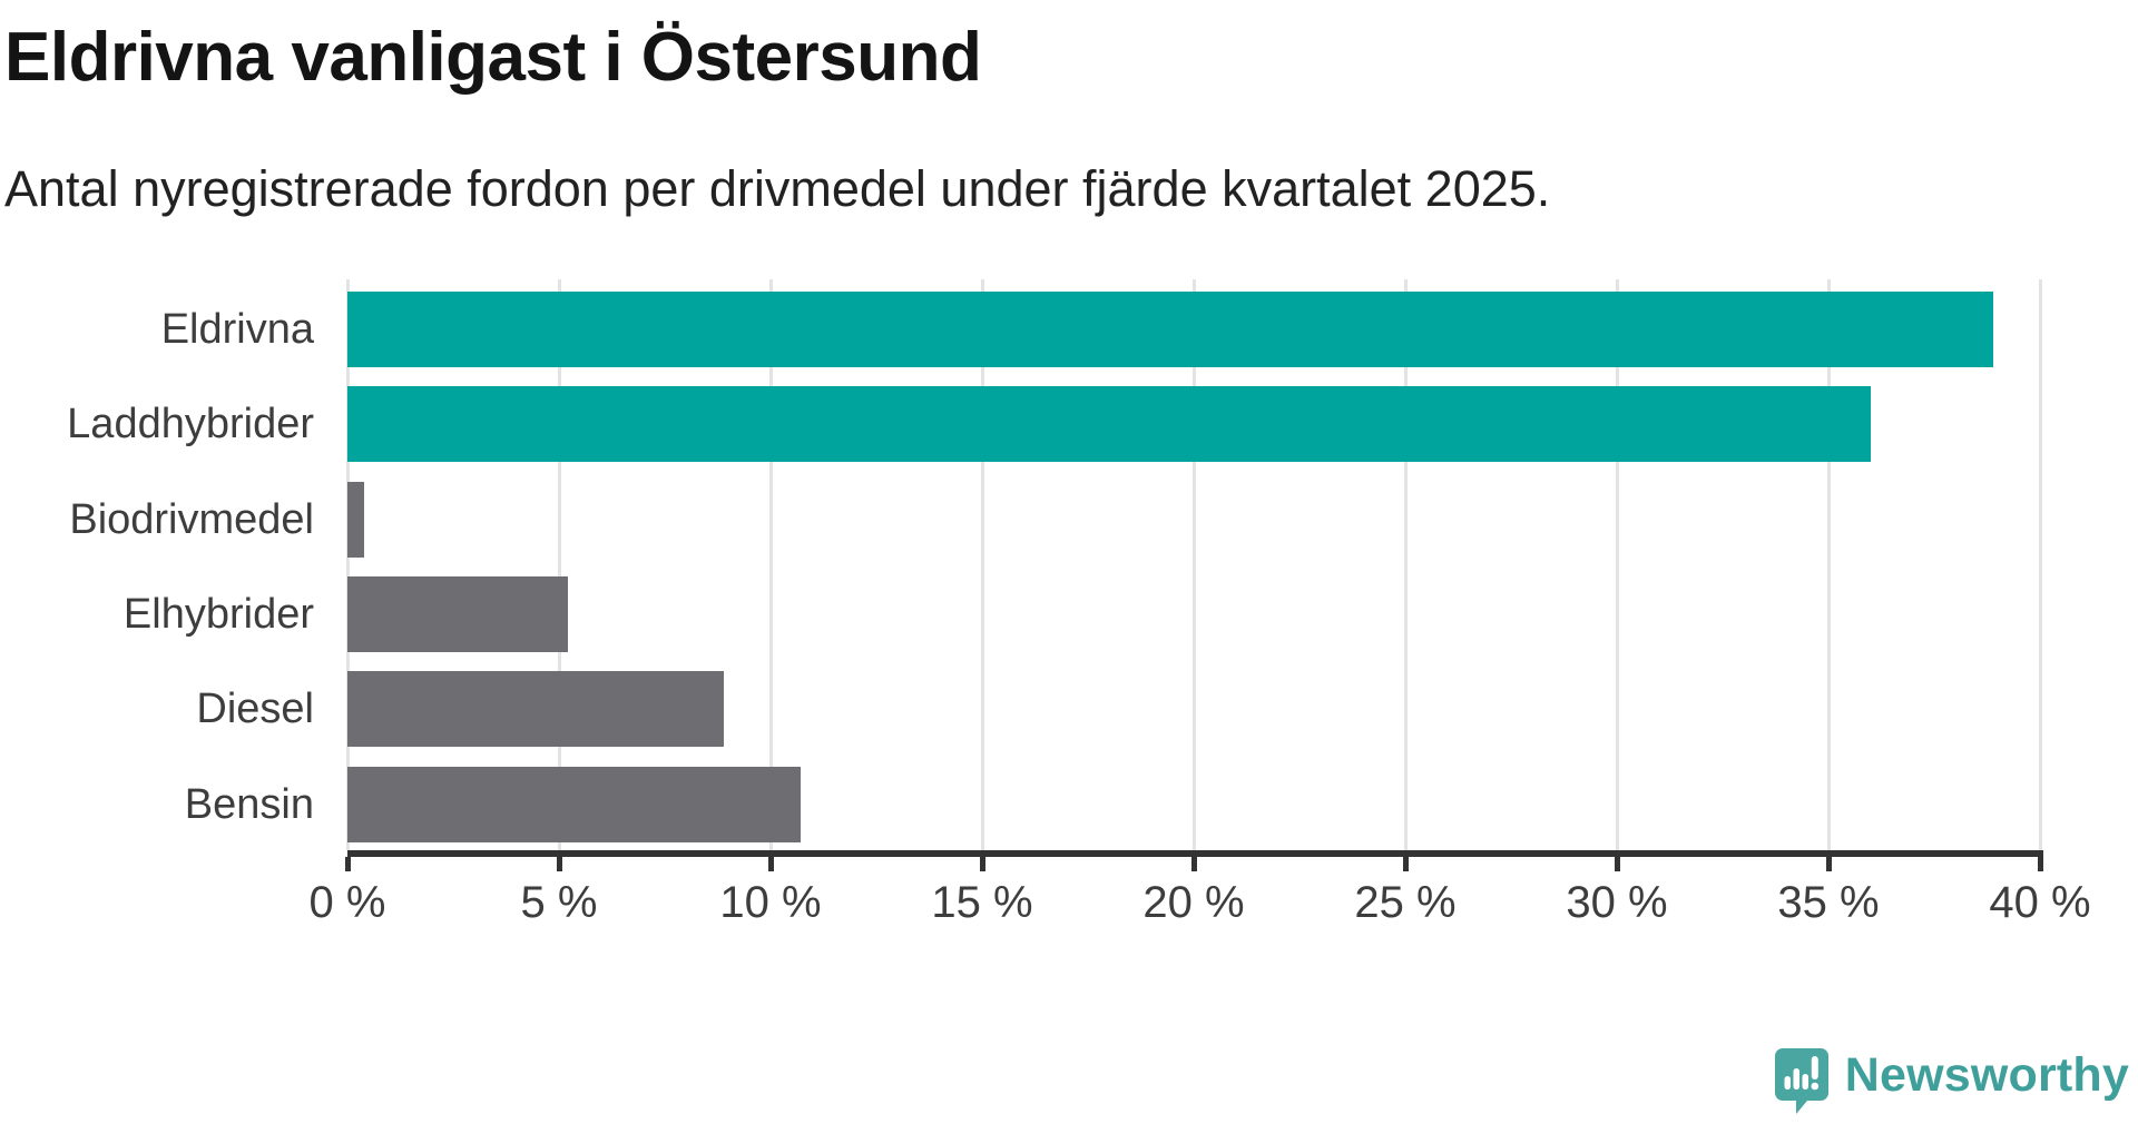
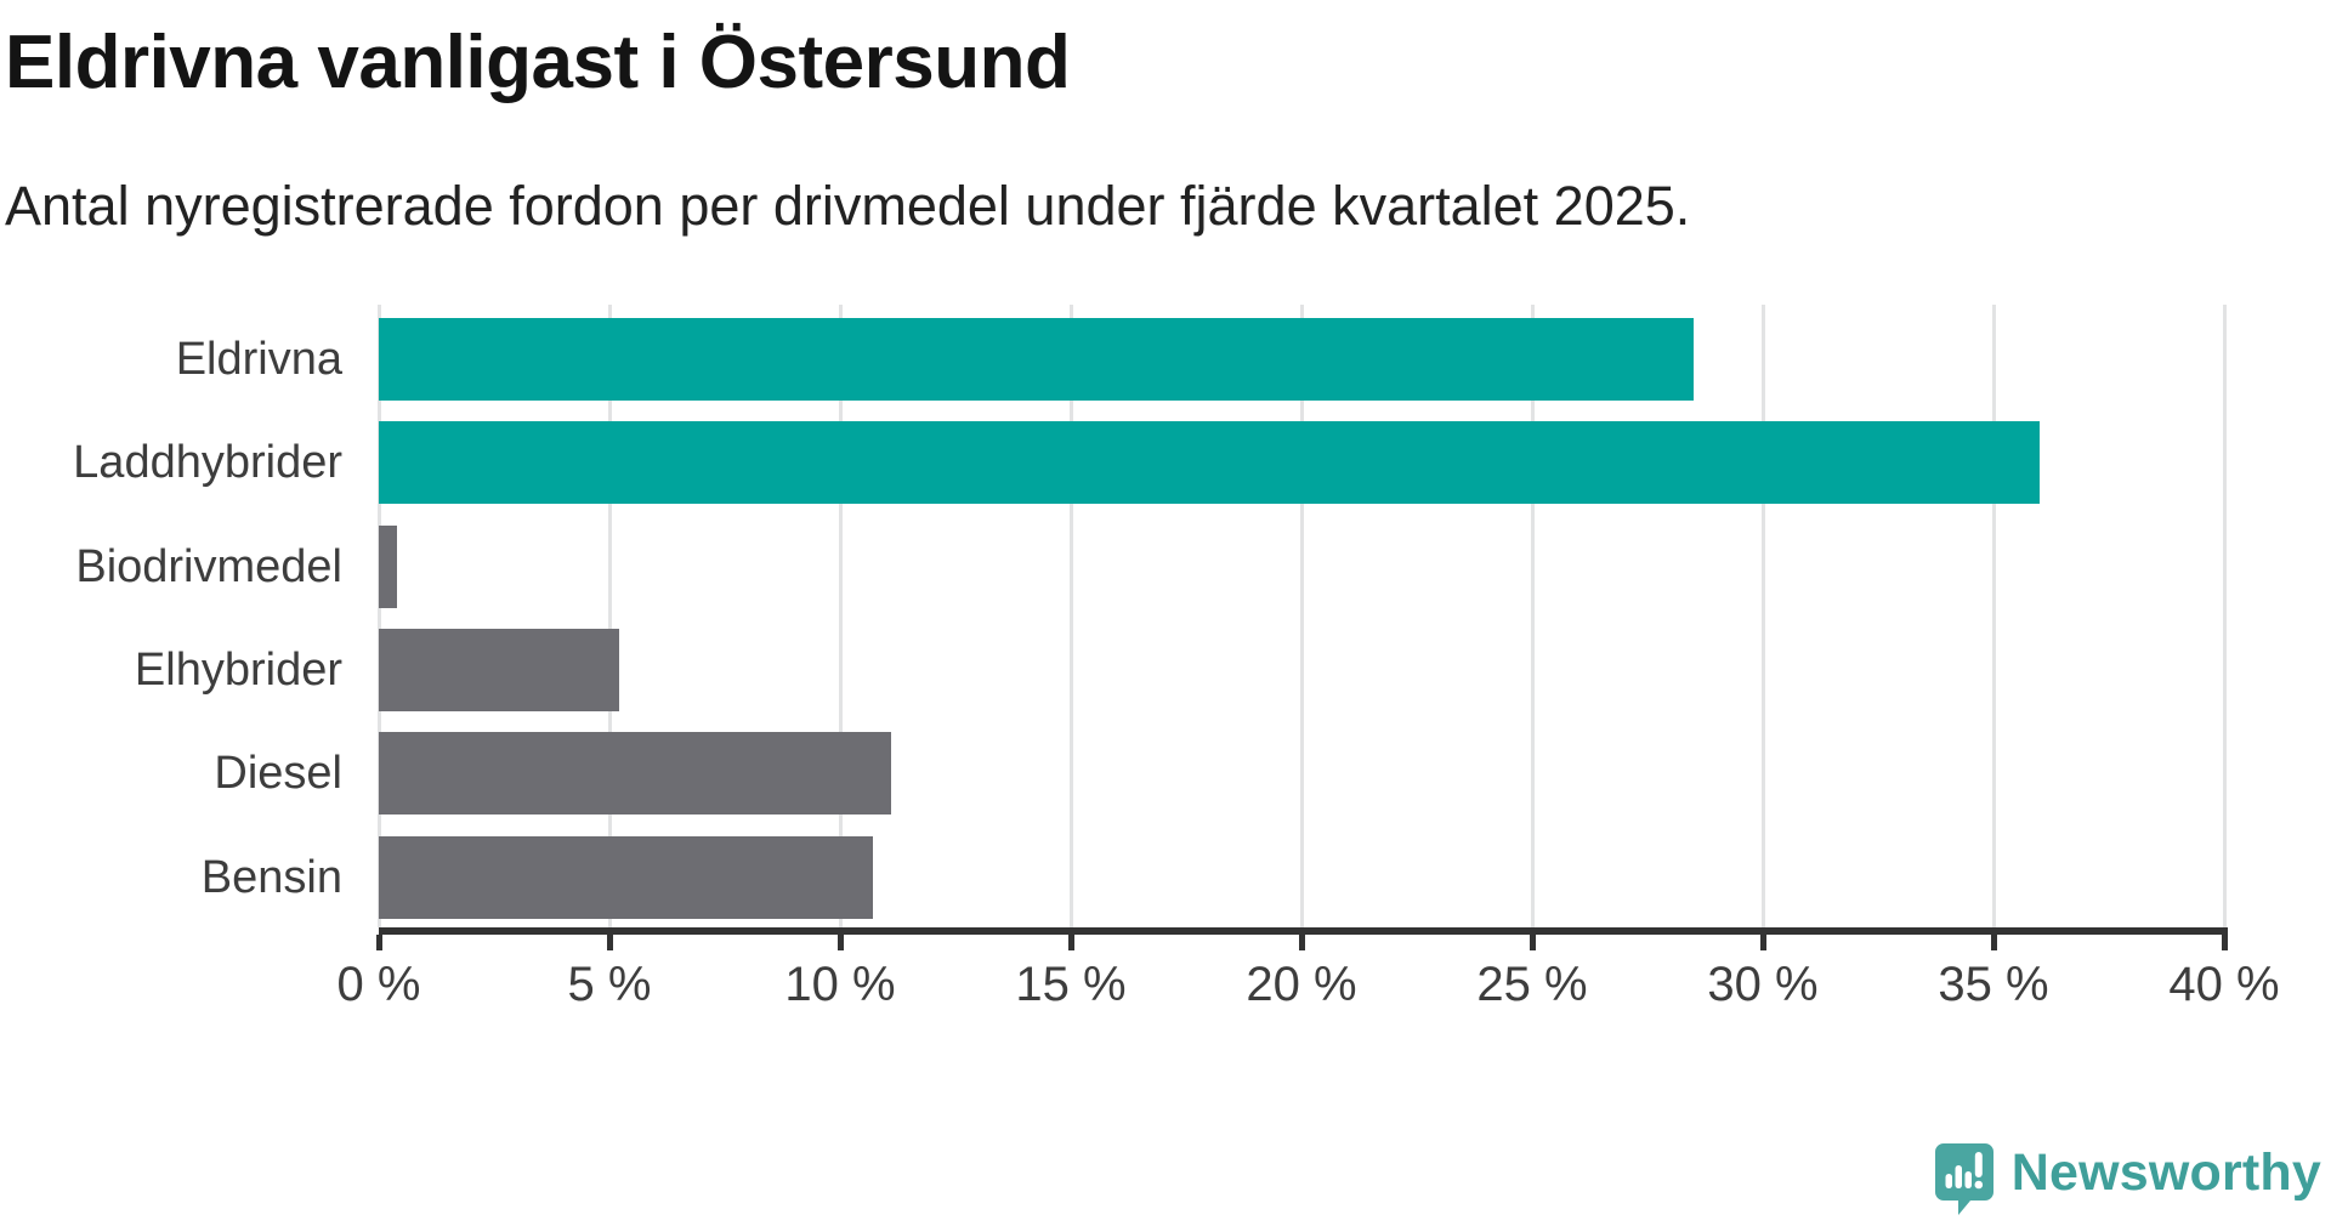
Eldrivna: 38.9% -> 28.5%
Diesel: 8.9% -> 11.1%
